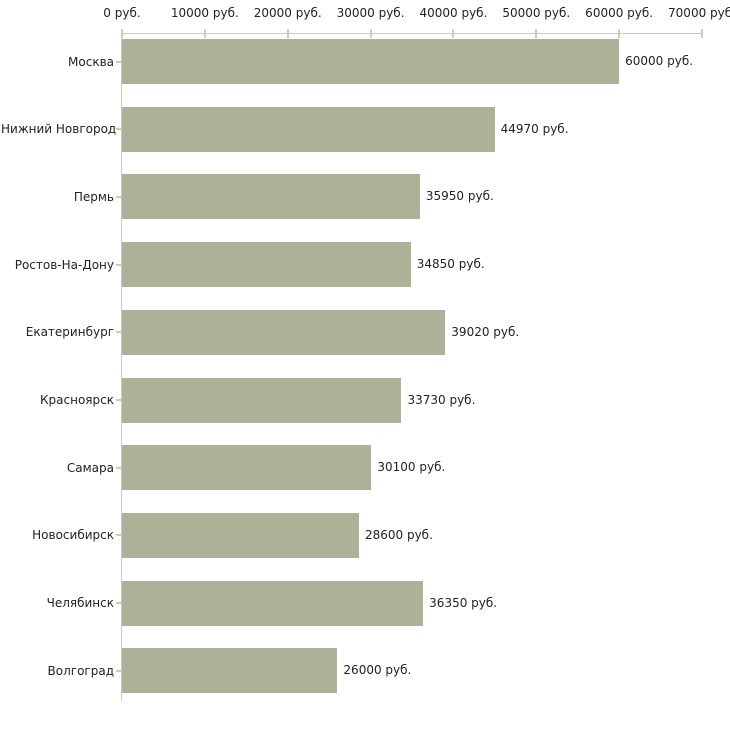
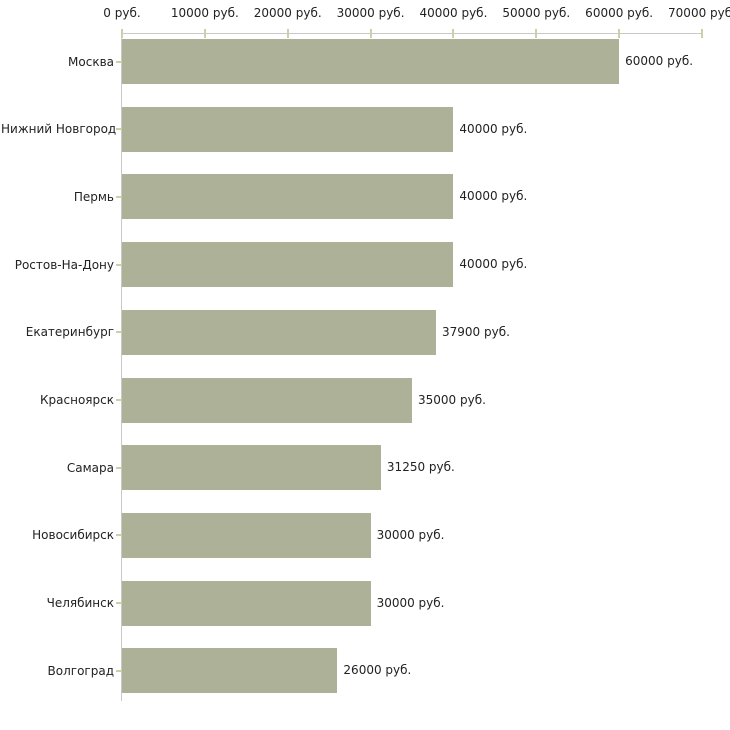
Нижний Новгород: 44970 -> 40000
Пермь: 35950 -> 40000
Ростов-На-Дону: 34850 -> 40000
Екатеринбург: 39020 -> 37900
Красноярск: 33730 -> 35000
Самара: 30100 -> 31250
Новосибирск: 28600 -> 30000
Челябинск: 36350 -> 30000
